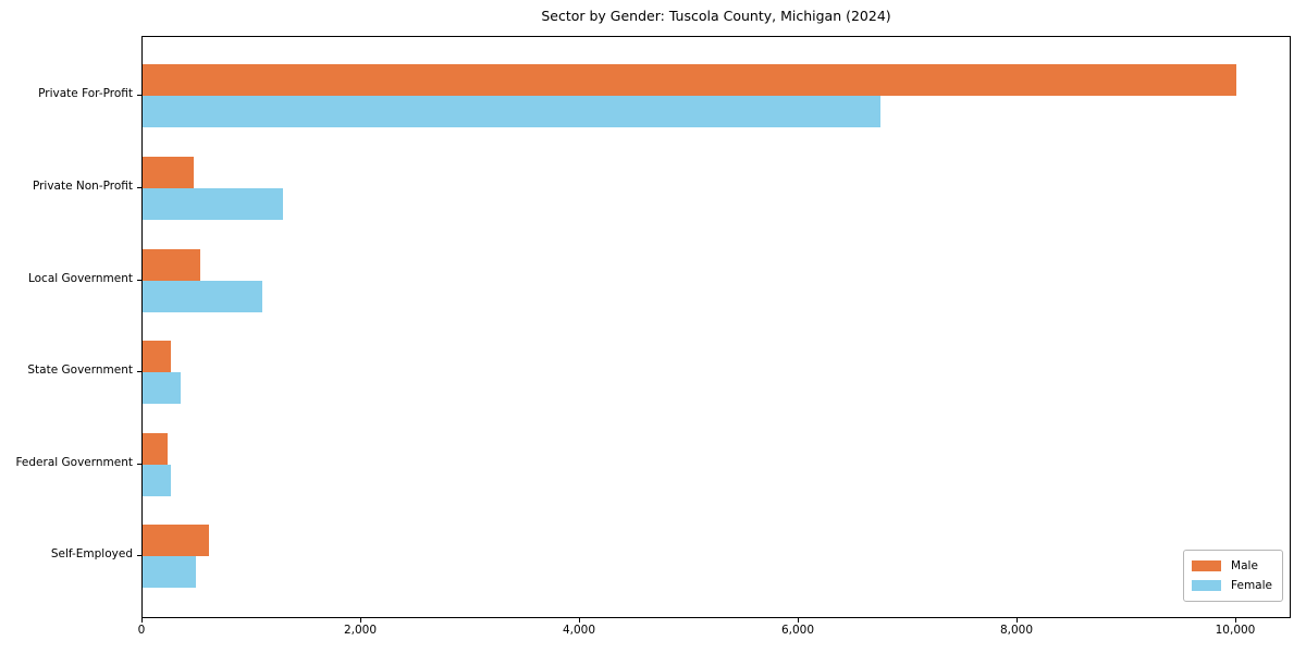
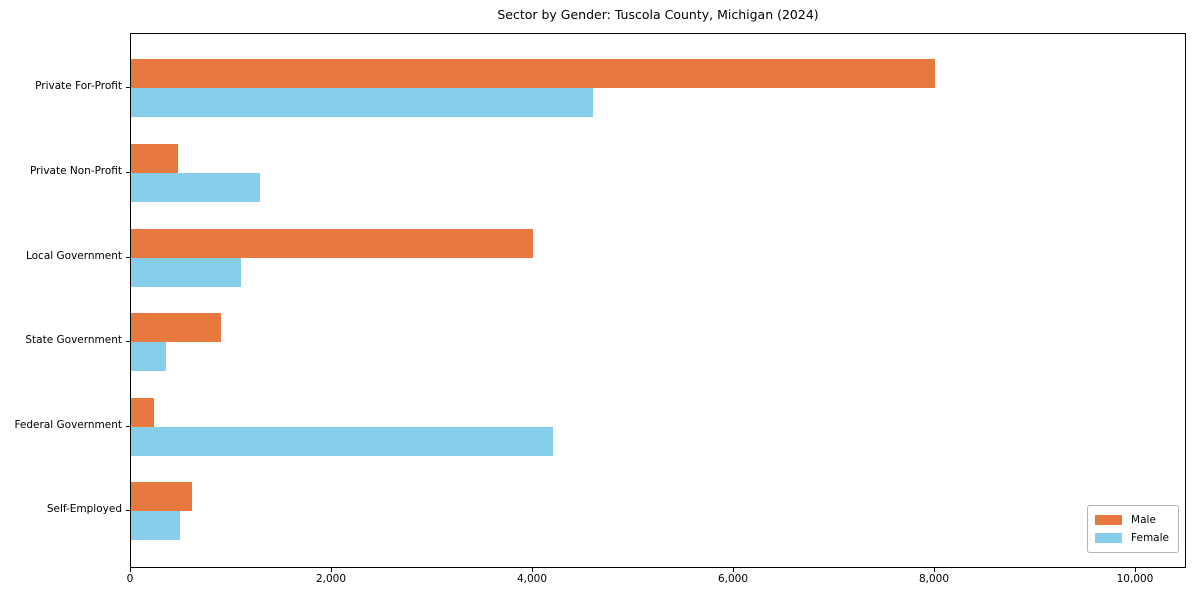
Male/Private For-Profit: 10000 -> 8000
Female/Private For-Profit: 6800 -> 4600
Male/Local Government: 500 -> 4000
Male/State Government: 300 -> 900
Female/Federal Government: 300 -> 4200
